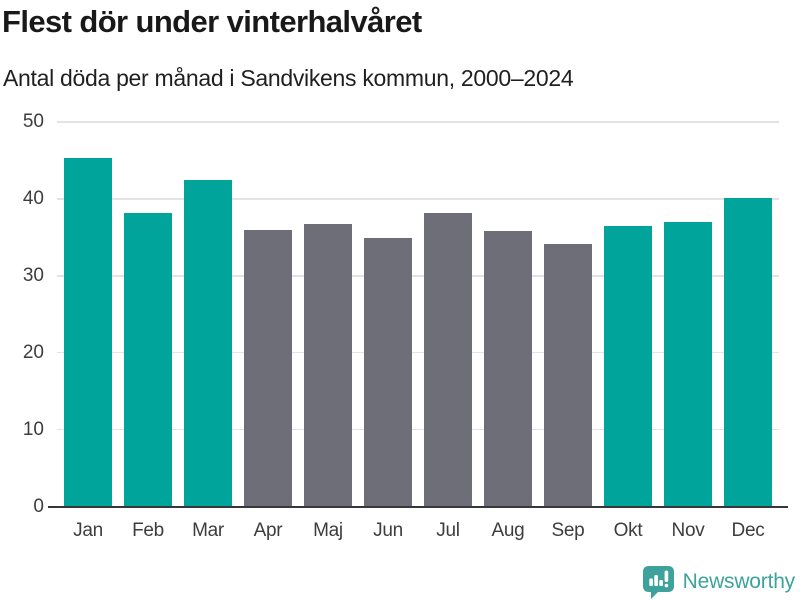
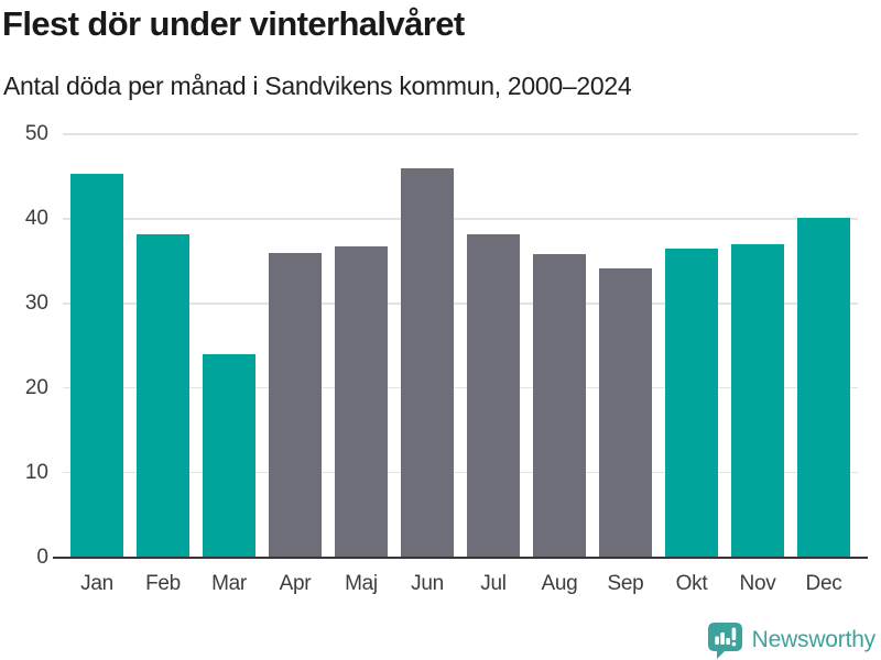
Mar: 42 -> 24
Jun: 35 -> 46
